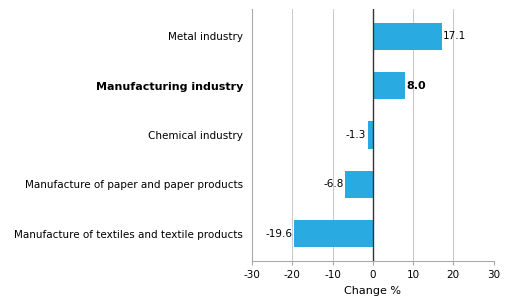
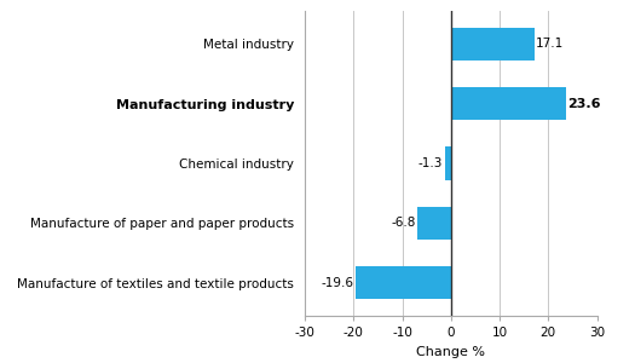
Manufacturing industry: 8.0 -> 23.6
